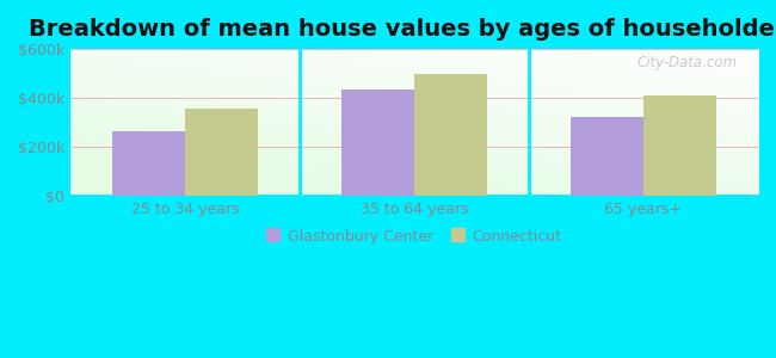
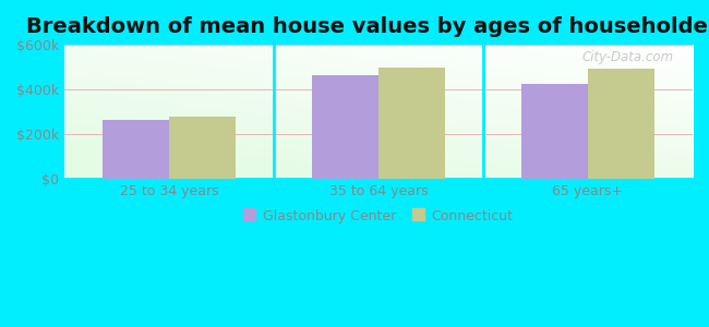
Connecticut/25 to 34 years: $355k -> $280k
Glastonbury Center/35 to 64 years: $435k -> $465k
Glastonbury Center/65 years+: $325k -> $425k
Connecticut/65 years+: $410k -> $495k
